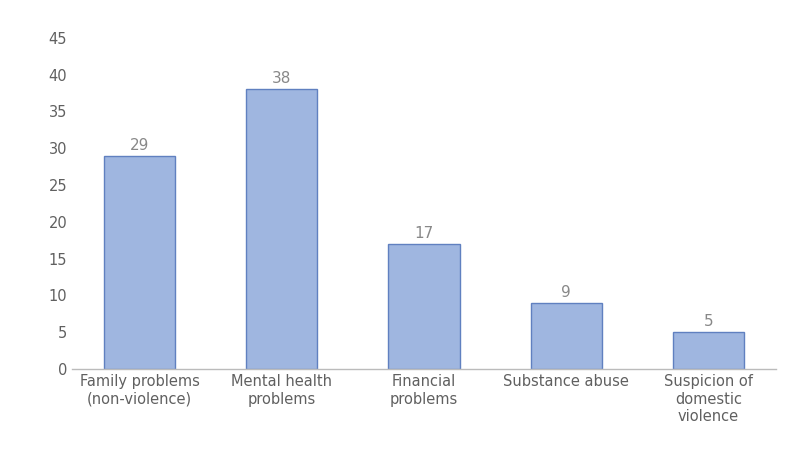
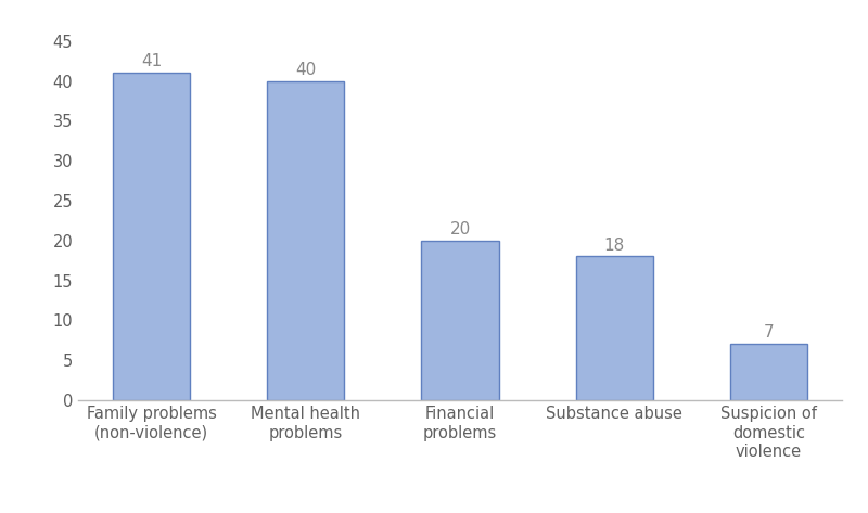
Family problems (non-violence): 29 -> 41
Mental health problems: 38 -> 40
Financial problems: 17 -> 20
Substance abuse: 9 -> 18
Suspicion of domestic violence: 5 -> 7
